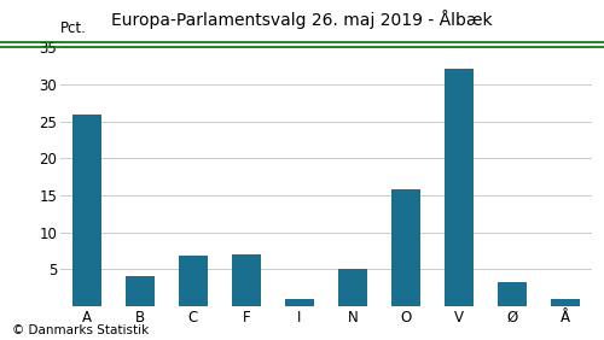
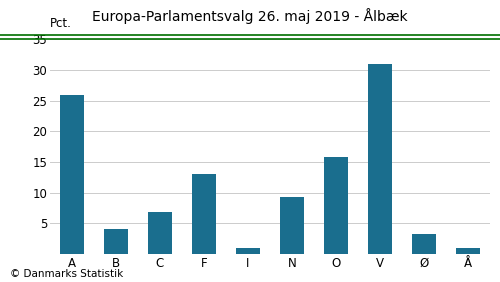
F: 7.0 -> 13.0
N: 5.0 -> 9.2
V: 32.2 -> 31.0
